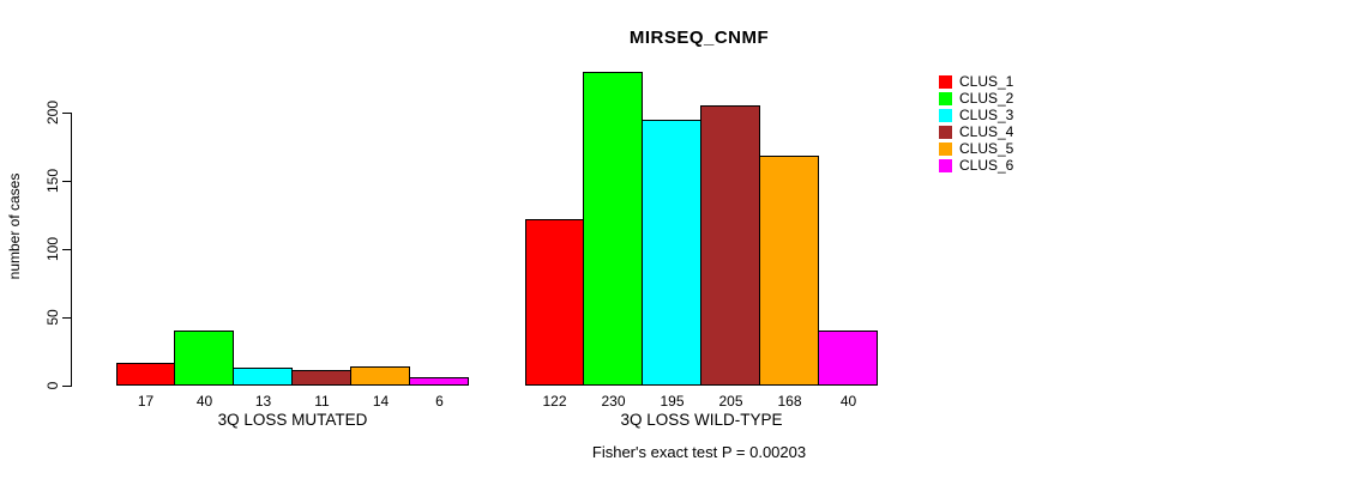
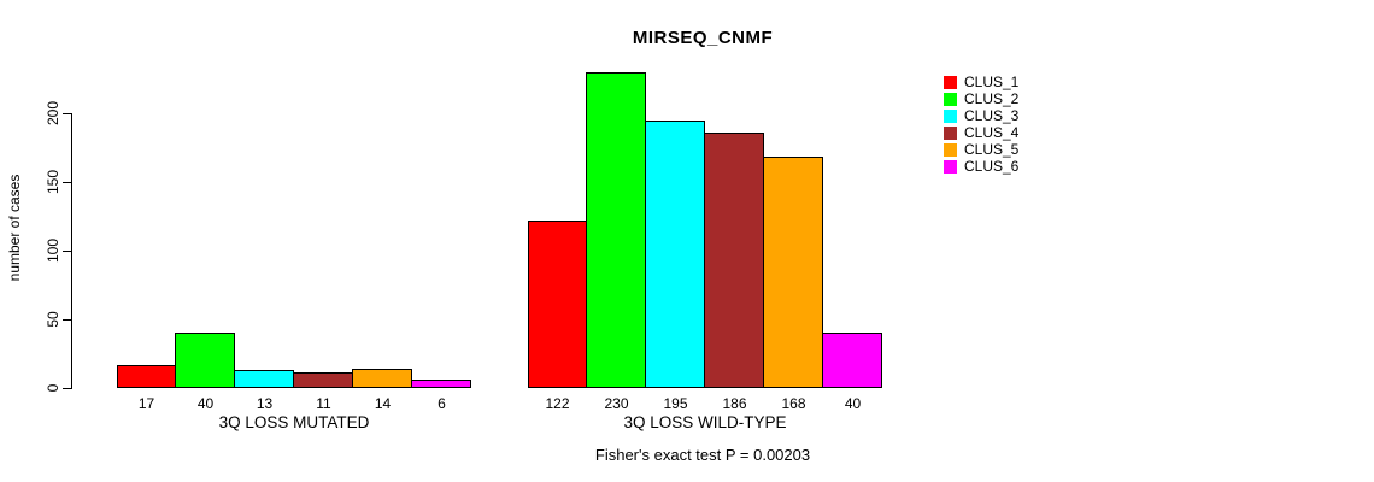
CLUS_4/3Q LOSS WILD-TYPE: 205 -> 186
